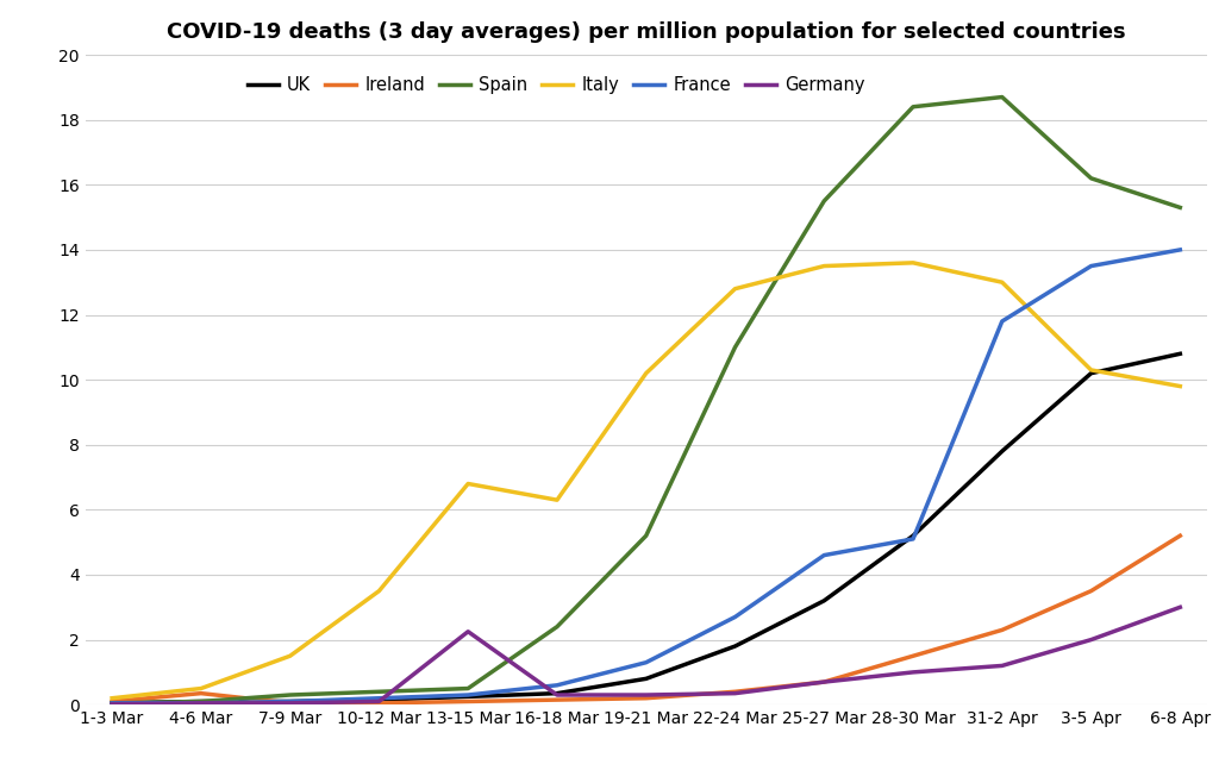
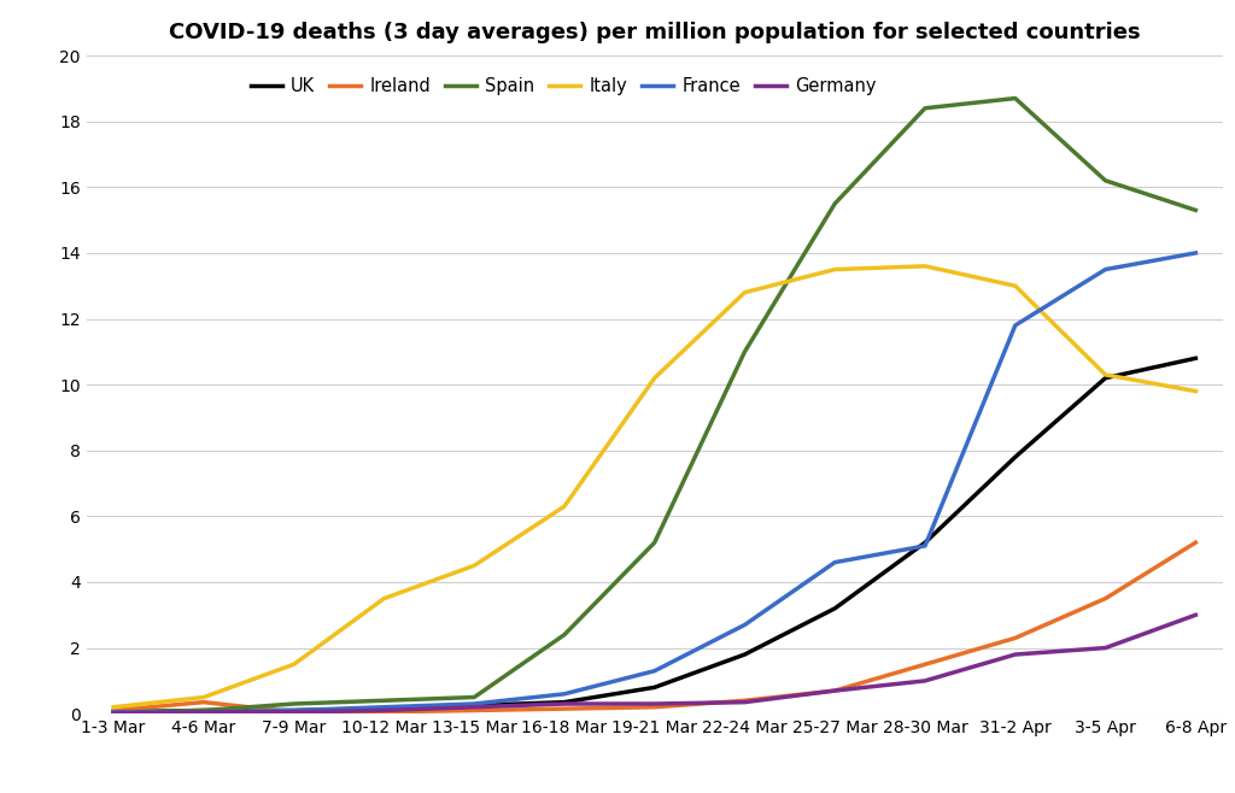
Italy/13-15 Mar: 6.8 -> 4.5
Germany/13-15 Mar: 2.25 -> 0.20
Germany/31-2 Apr: 1.20 -> 1.80
